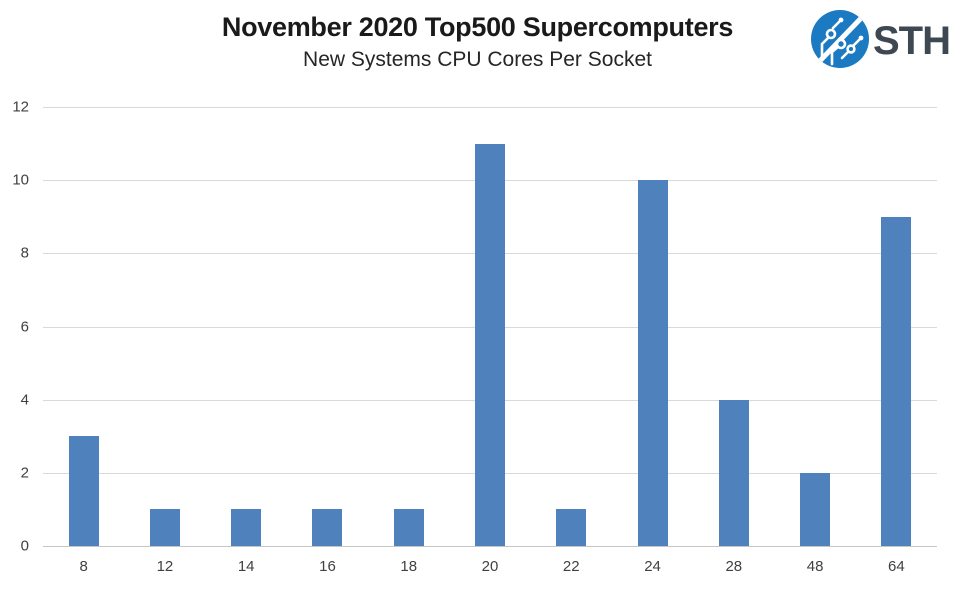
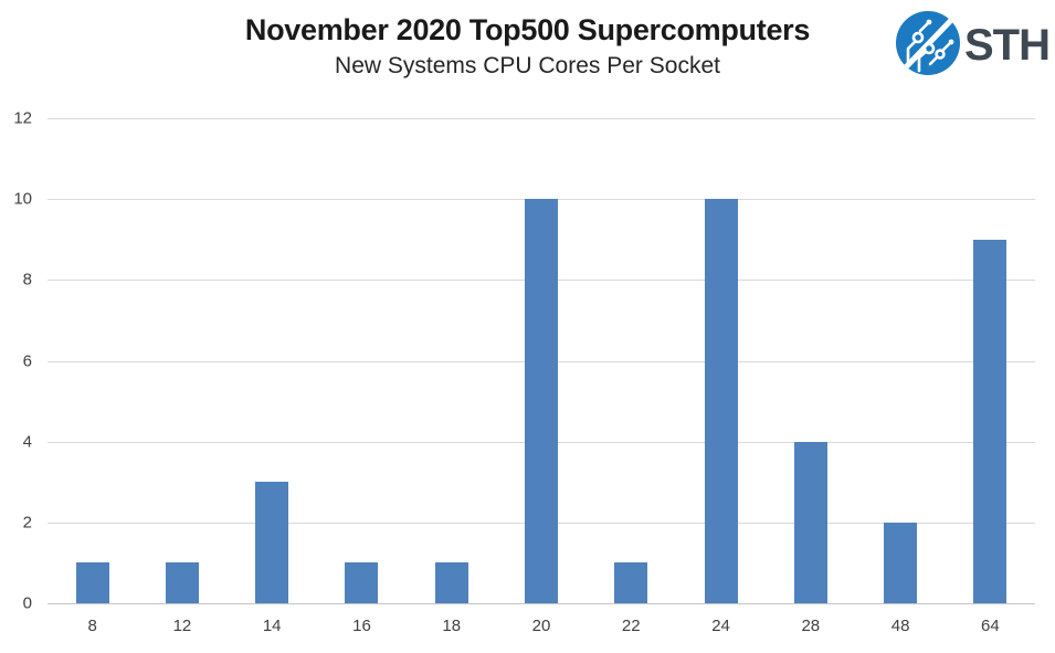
8: 3 -> 1
14: 1 -> 3
20: 11 -> 10
